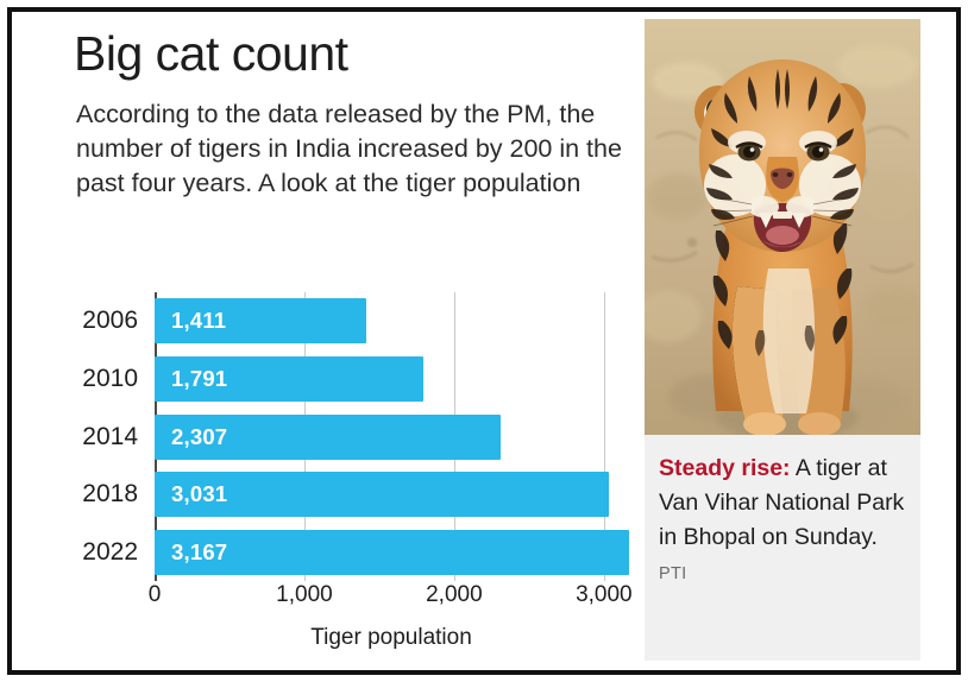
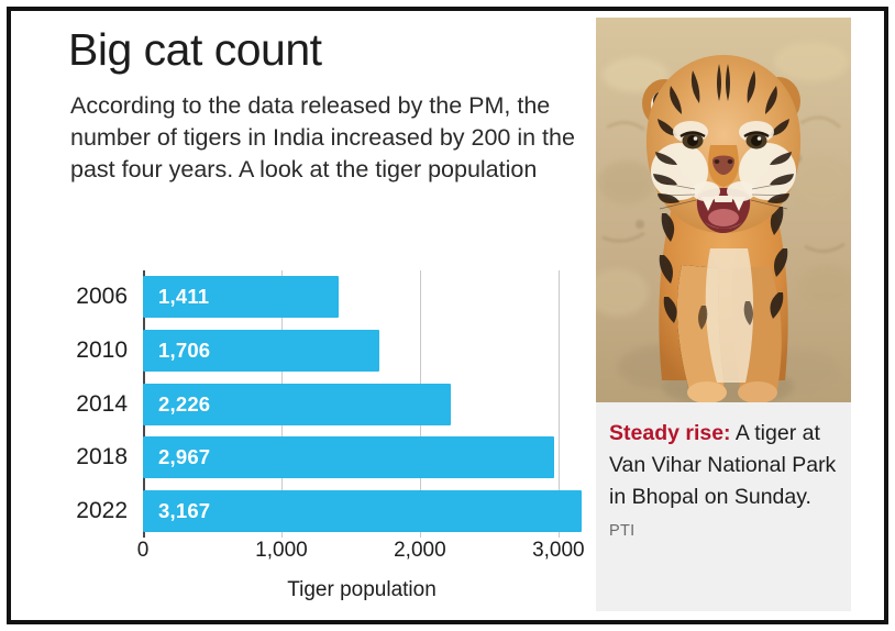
2010: 1,791 -> 1,706
2014: 2,307 -> 2,226
2018: 3,031 -> 2,967
